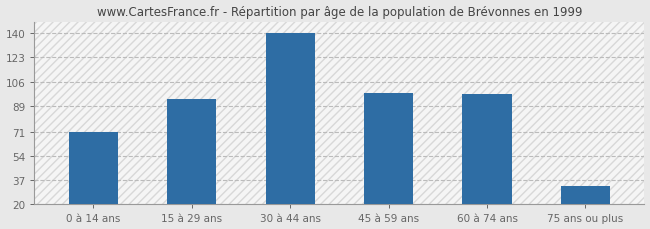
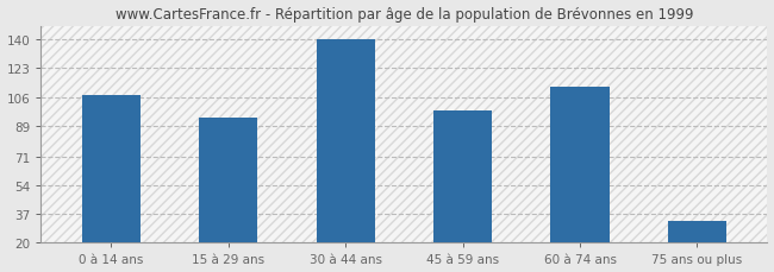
0 à 14 ans: 71 -> 107
60 à 74 ans: 97 -> 112
